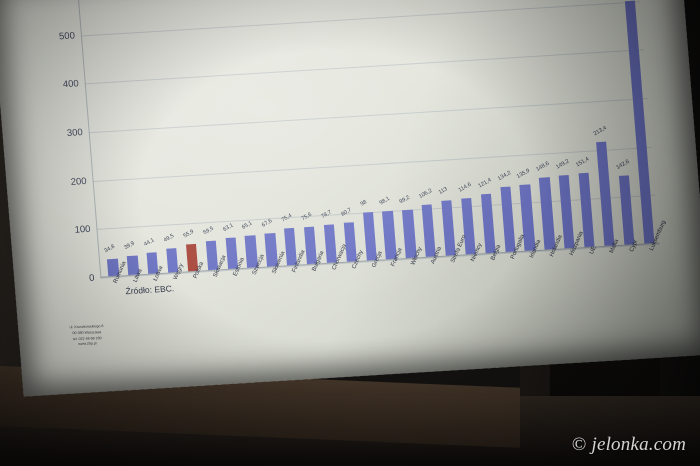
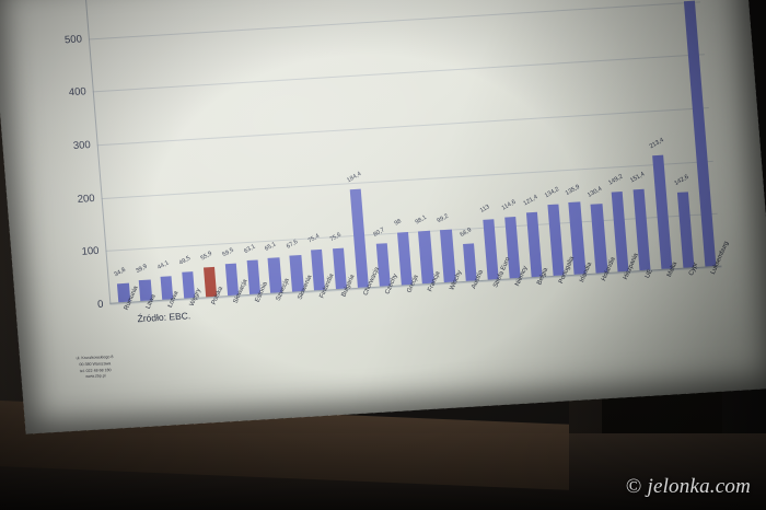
Chorwacja: 78,7 -> 184,4
Austria: 106,2 -> 68,9
Holandia: 148,6 -> 130,4
